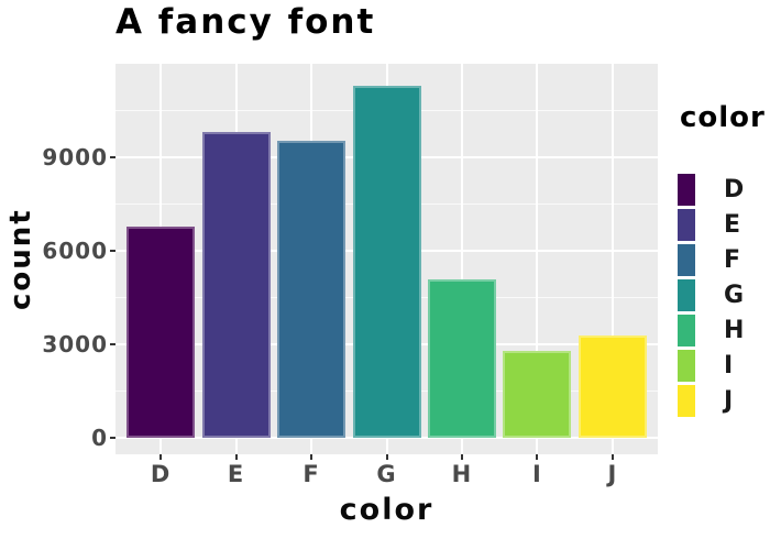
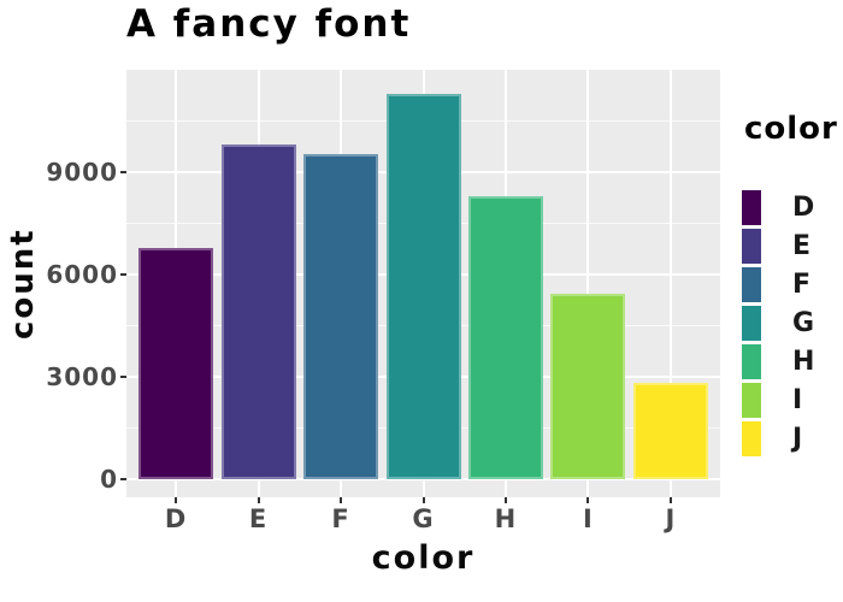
H: 5100 -> 8300
I: 2800 -> 5400
J: 3300 -> 2800
